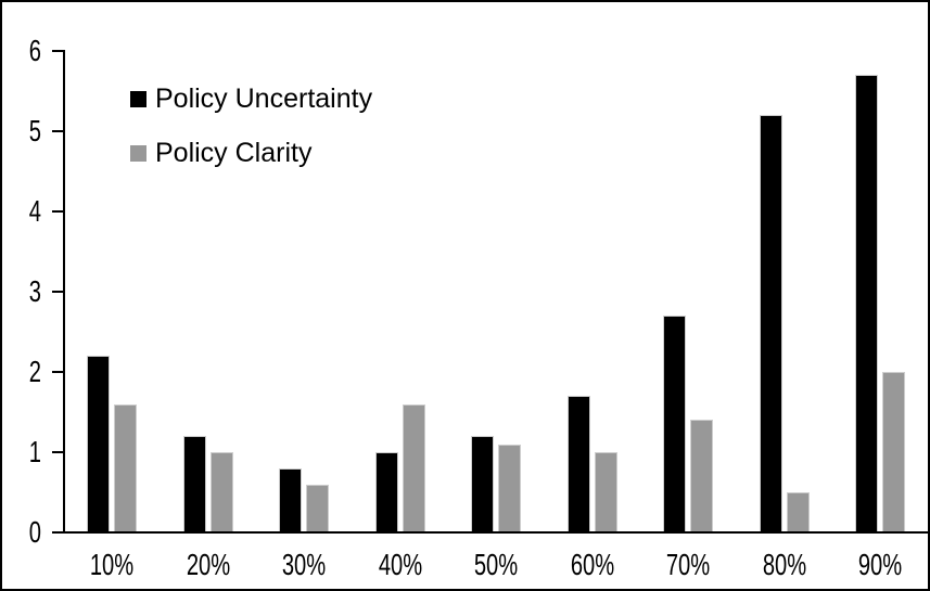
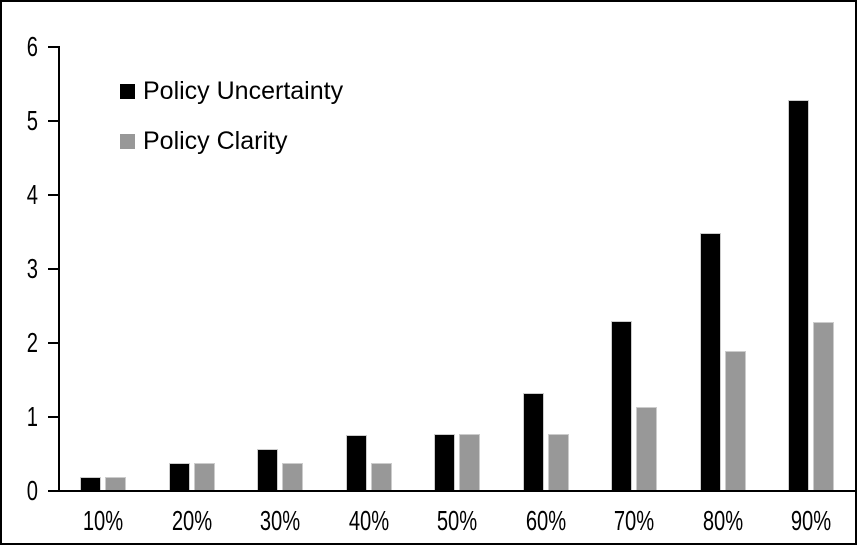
Policy Uncertainty/10%: 2.2 -> 0.2
Policy Clarity/10%: 1.6 -> 0.2
Policy Uncertainty/20%: 1.2 -> 0.4
Policy Clarity/20%: 1.0 -> 0.4
Policy Uncertainty/30%: 0.8 -> 0.6
Policy Clarity/30%: 0.6 -> 0.4
Policy Uncertainty/40%: 1.0 -> 0.8
Policy Clarity/40%: 1.6 -> 0.4
Policy Uncertainty/50%: 1.2 -> 0.8
Policy Clarity/50%: 1.1 -> 0.8
Policy Uncertainty/60%: 1.7 -> 1.3
Policy Clarity/60%: 1.0 -> 0.8
Policy Uncertainty/70%: 2.7 -> 2.3
Policy Clarity/70%: 1.4 -> 1.1
Policy Uncertainty/80%: 5.2 -> 3.5
Policy Clarity/80%: 0.5 -> 1.9
Policy Uncertainty/90%: 5.7 -> 5.3
Policy Clarity/90%: 2.0 -> 2.3
